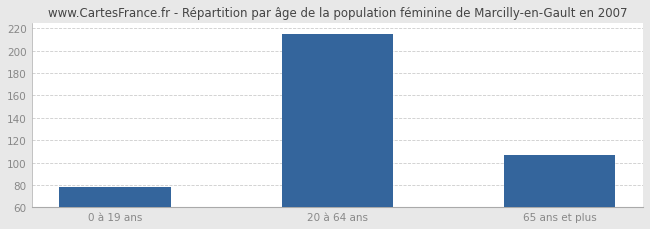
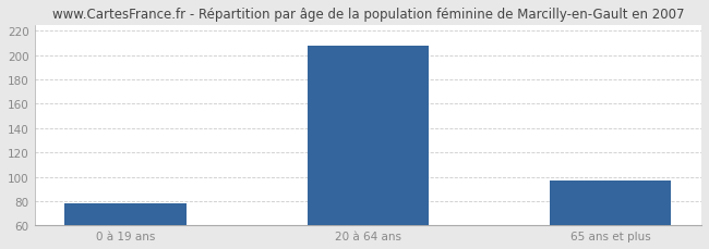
20 à 64 ans: 215 -> 208
65 ans et plus: 107 -> 97
